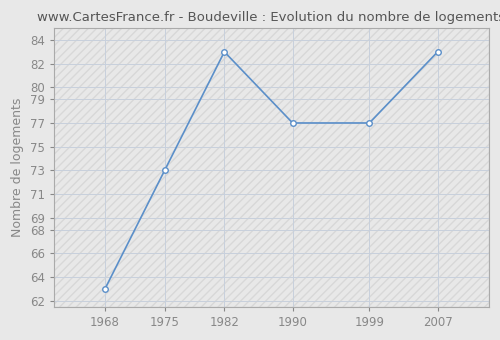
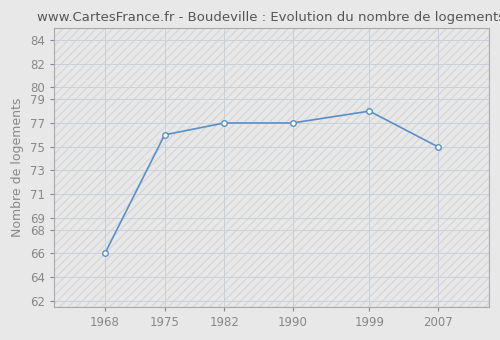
1968: 63 -> 66
1975: 73 -> 76
1982: 83 -> 77
1999: 77 -> 78
2007: 83 -> 75
